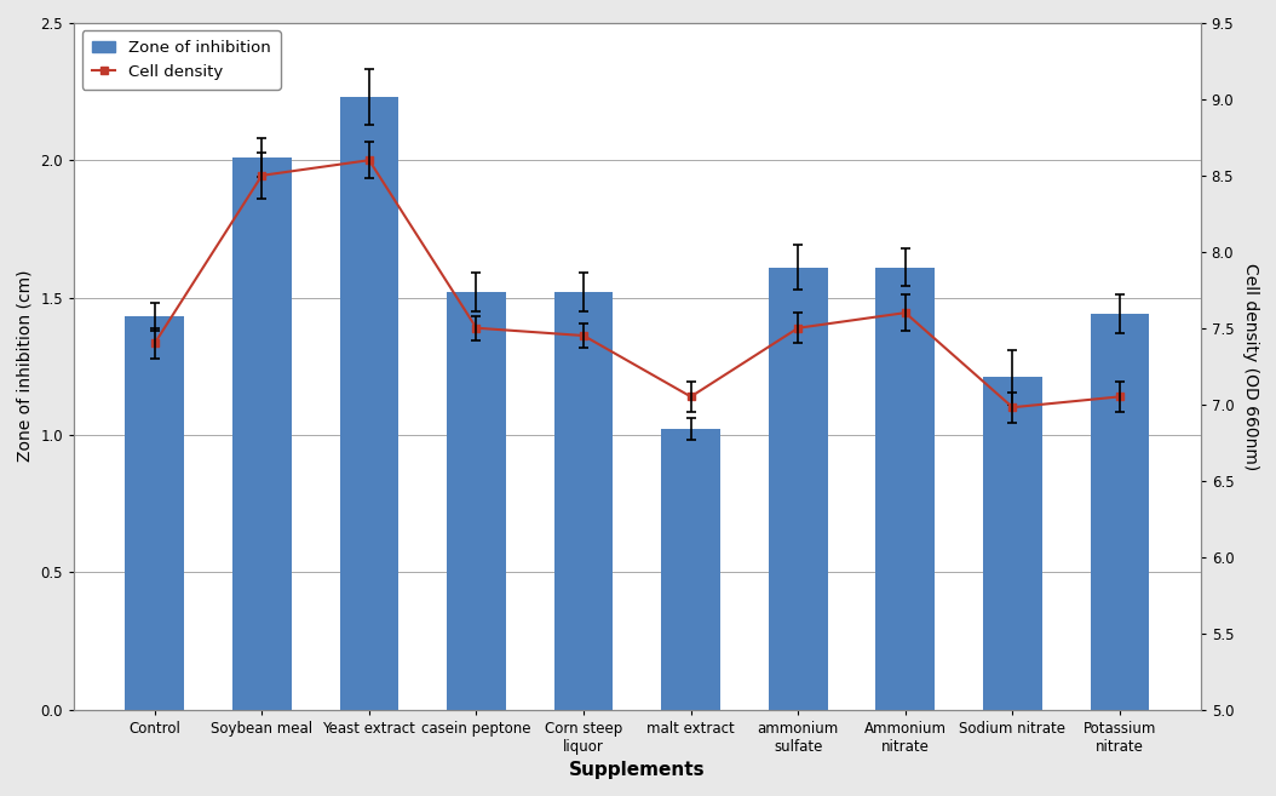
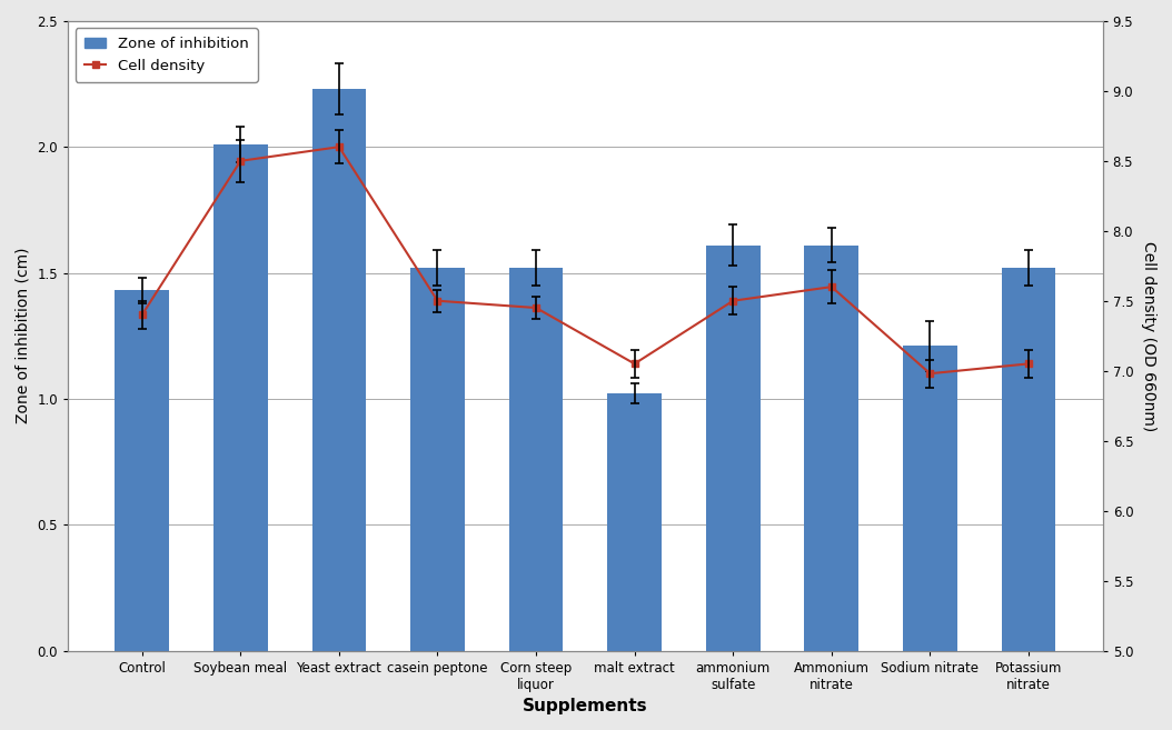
Zone of inhibition/Potassium nitrate: 1.44 -> 1.52
